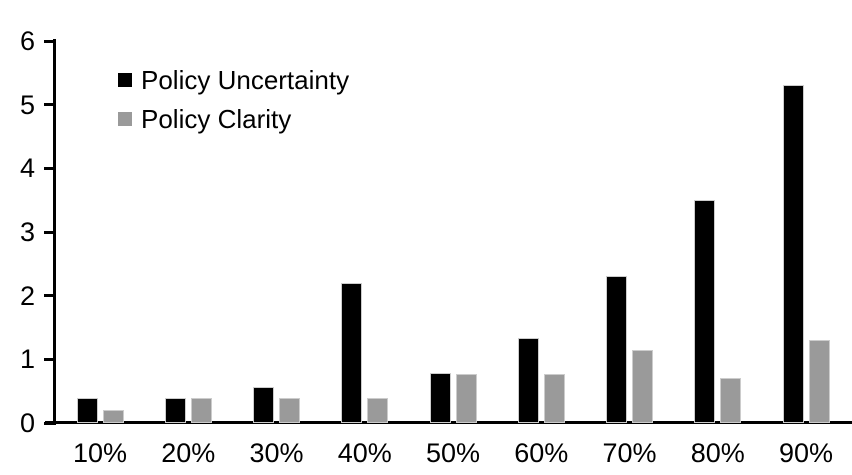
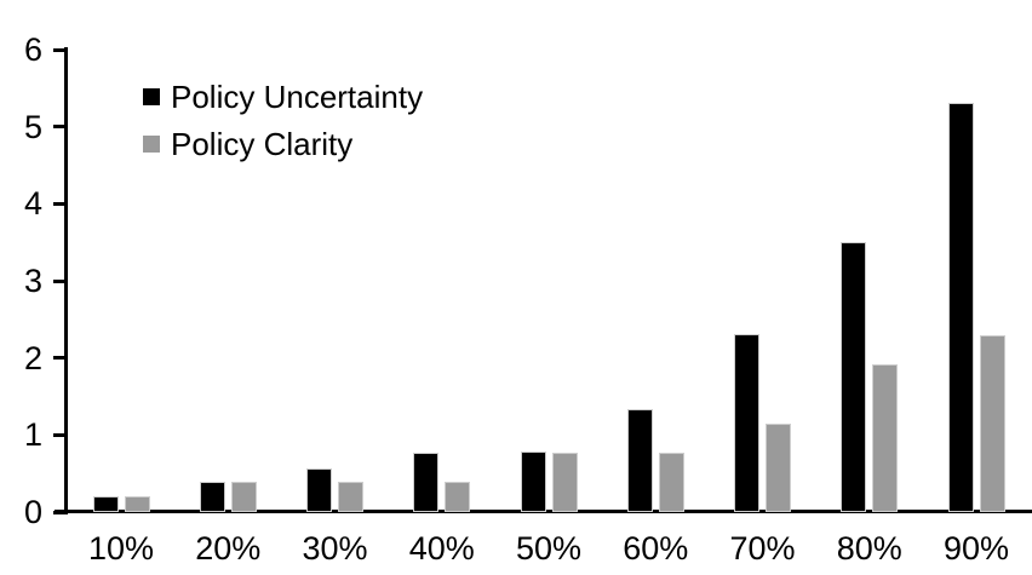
Policy Uncertainty/10%: 0.4 -> 0.2
Policy Uncertainty/40%: 2.2 -> 0.8
Policy Clarity/80%: 0.7 -> 1.9
Policy Clarity/90%: 1.3 -> 2.3
